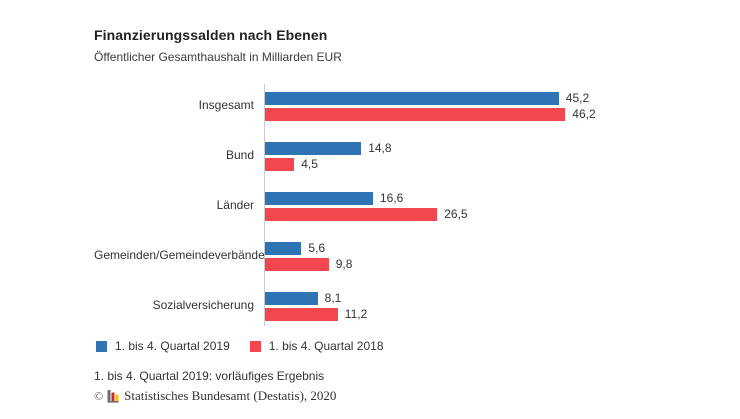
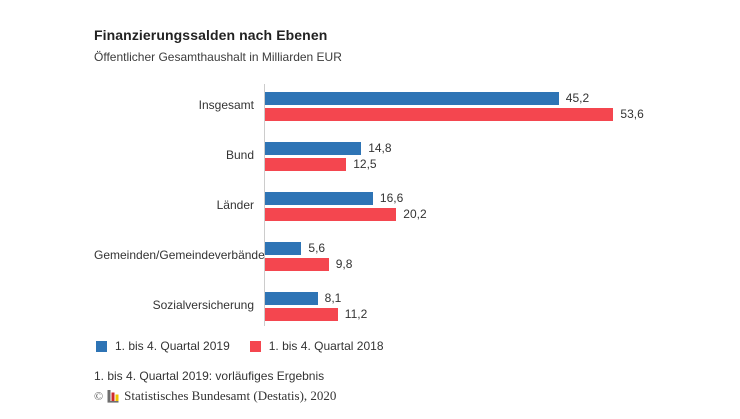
1. bis 4. Quartal 2018/Insgesamt: 46,2 -> 53,6
1. bis 4. Quartal 2018/Bund: 4,5 -> 12,5
1. bis 4. Quartal 2018/Länder: 26,5 -> 20,2
